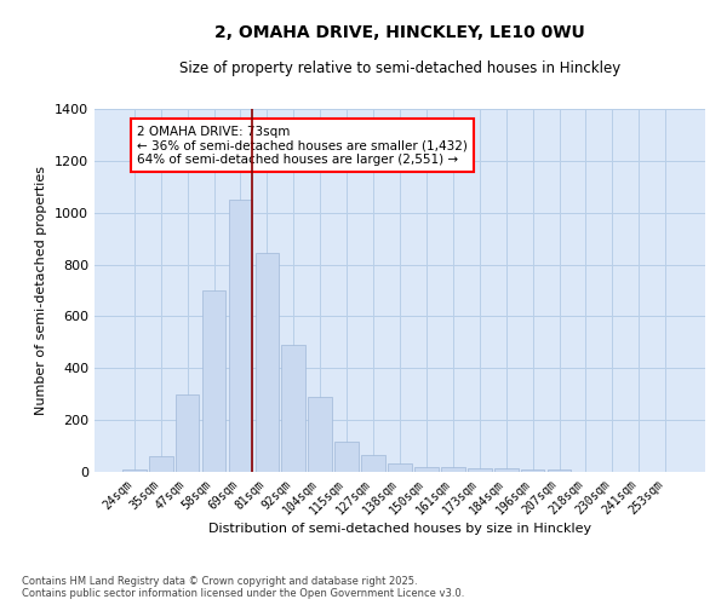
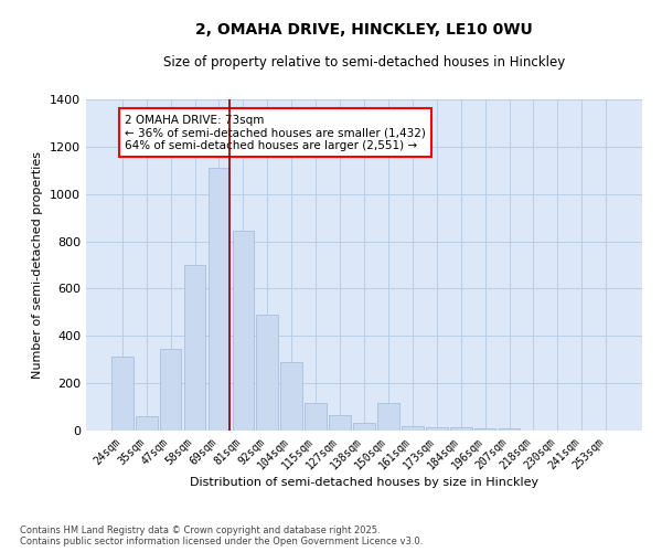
24sqm: 10 -> 315
47sqm: 300 -> 345
69sqm: 1050 -> 1110
150sqm: 20 -> 115
